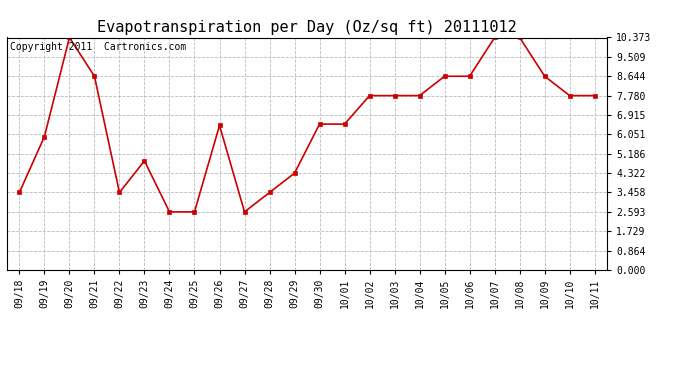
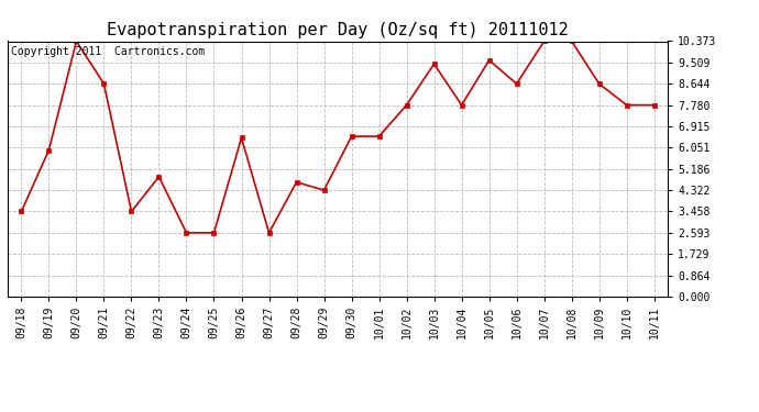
09/28: 3.46 -> 4.65
10/03: 7.78 -> 9.45
10/05: 8.64 -> 9.60
